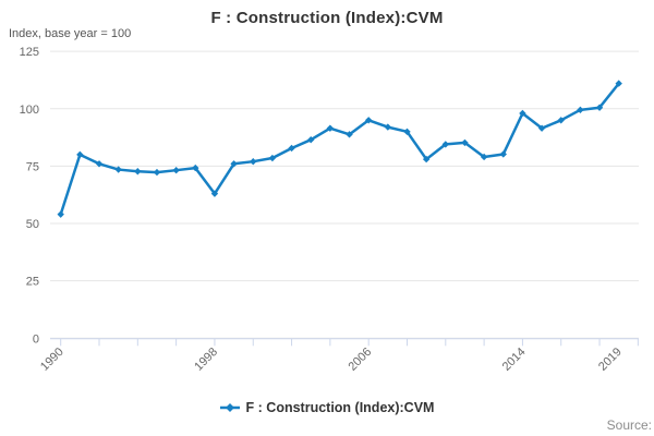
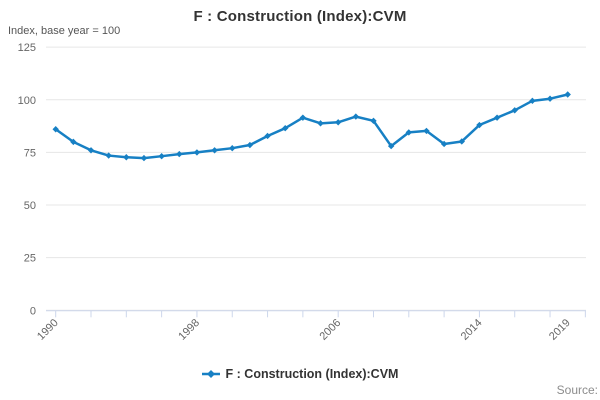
1990: 54 -> 86
1998: 63 -> 75
2006: 95 -> 89
2014: 98 -> 88
2019: 111 -> 102
